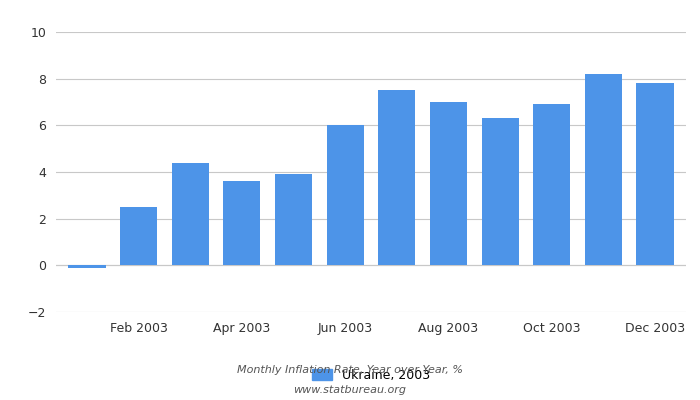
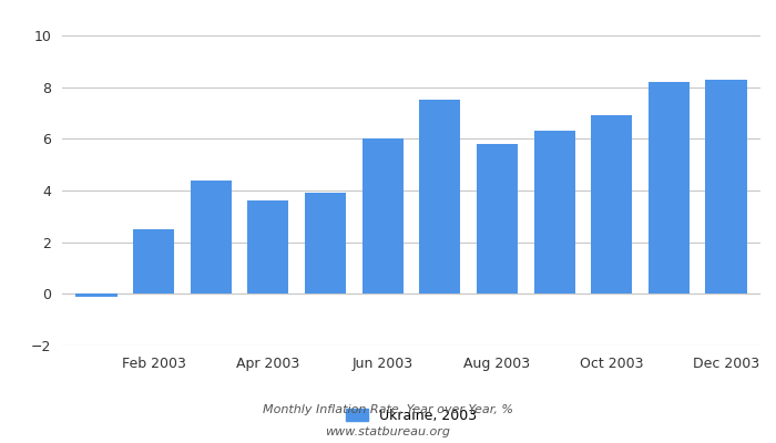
Aug 2003: 7.0 -> 5.8
Dec 2003: 7.8 -> 8.3
